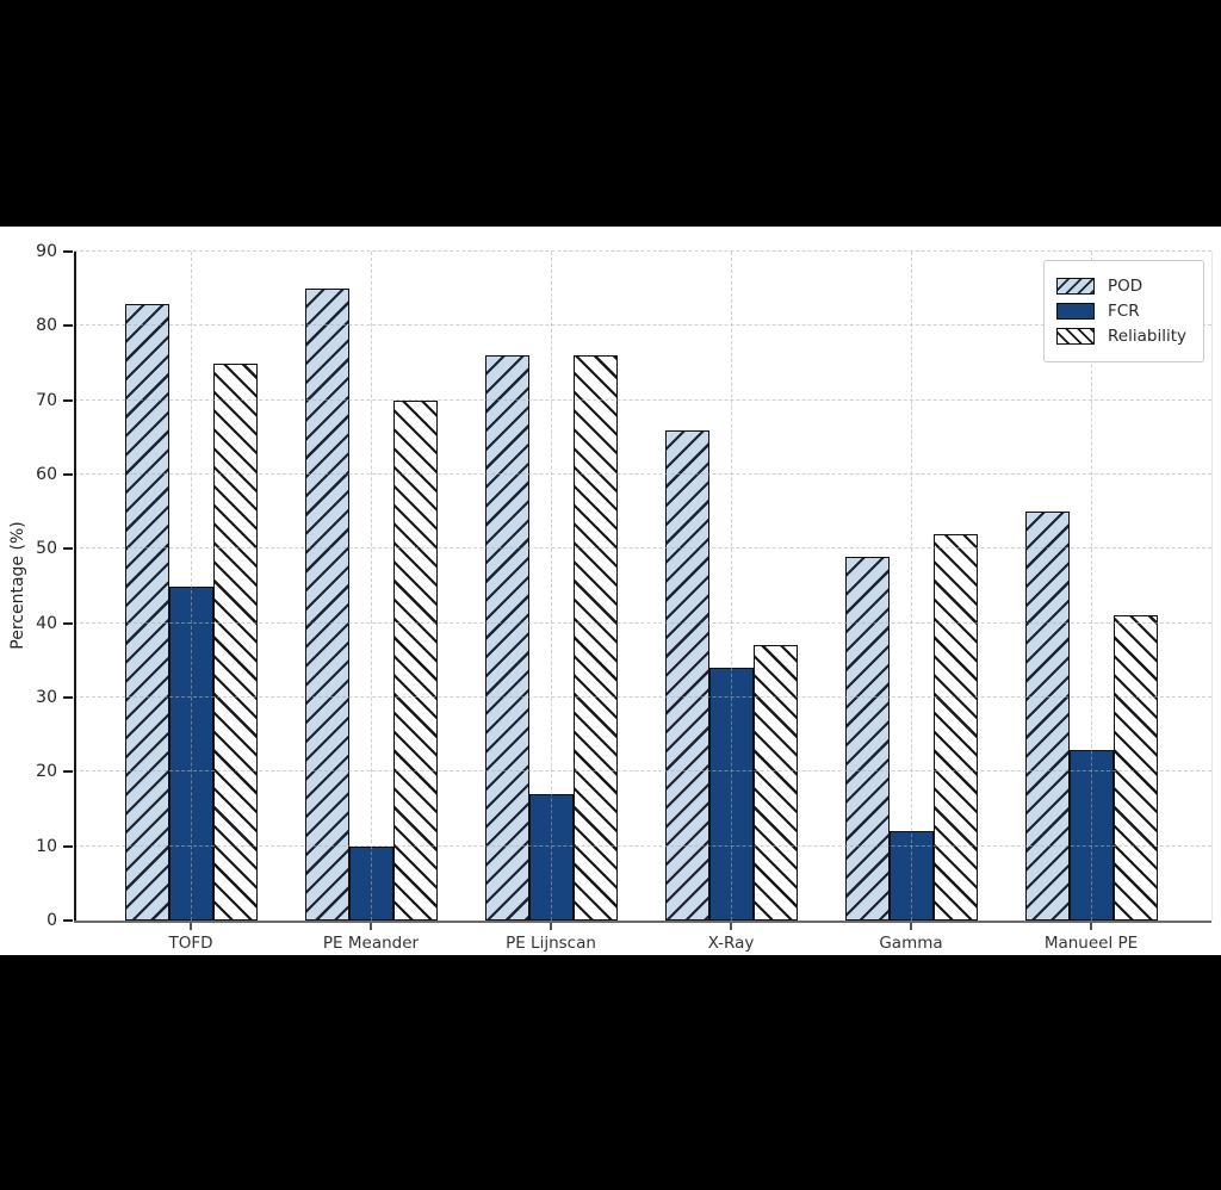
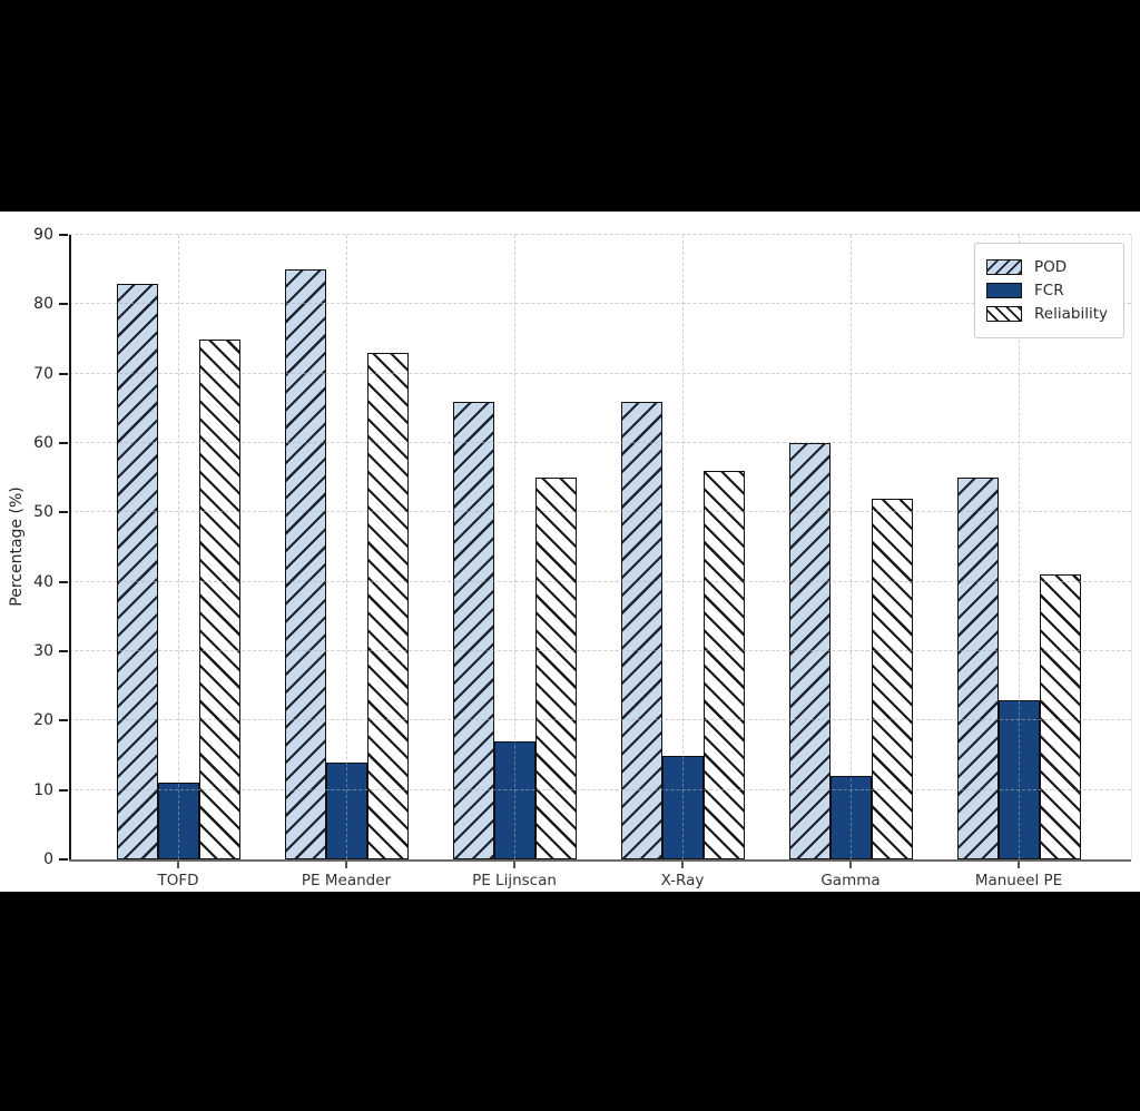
FCR/TOFD: 45 -> 11
FCR/PE Meander: 10 -> 14
Reliability/PE Meander: 70 -> 73
POD/PE Lijnscan: 76 -> 66
Reliability/PE Lijnscan: 76 -> 55
FCR/X-Ray: 34 -> 15
Reliability/X-Ray: 37 -> 56
POD/Gamma: 49 -> 60
